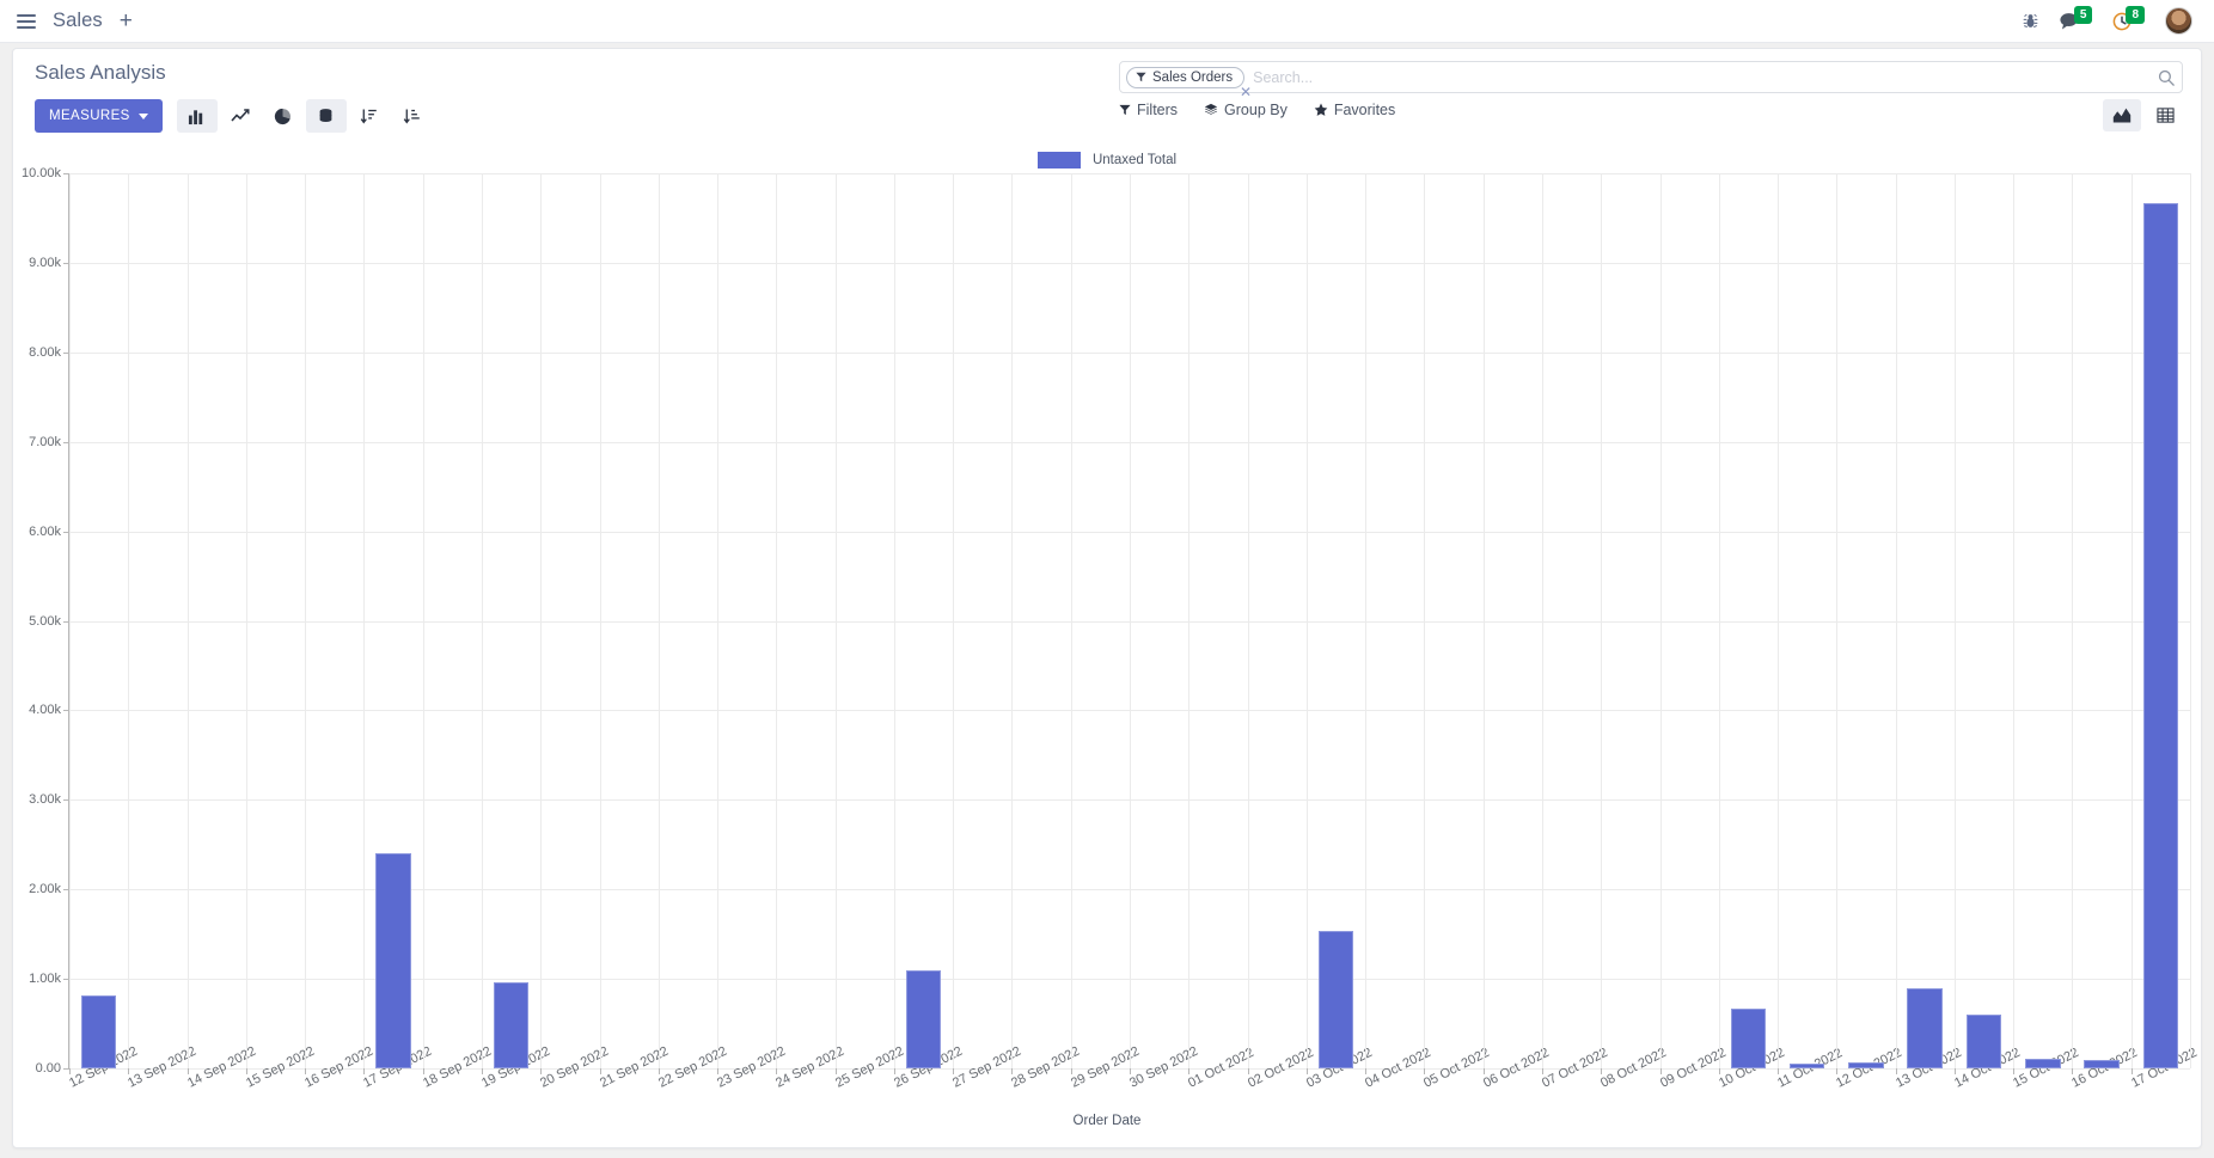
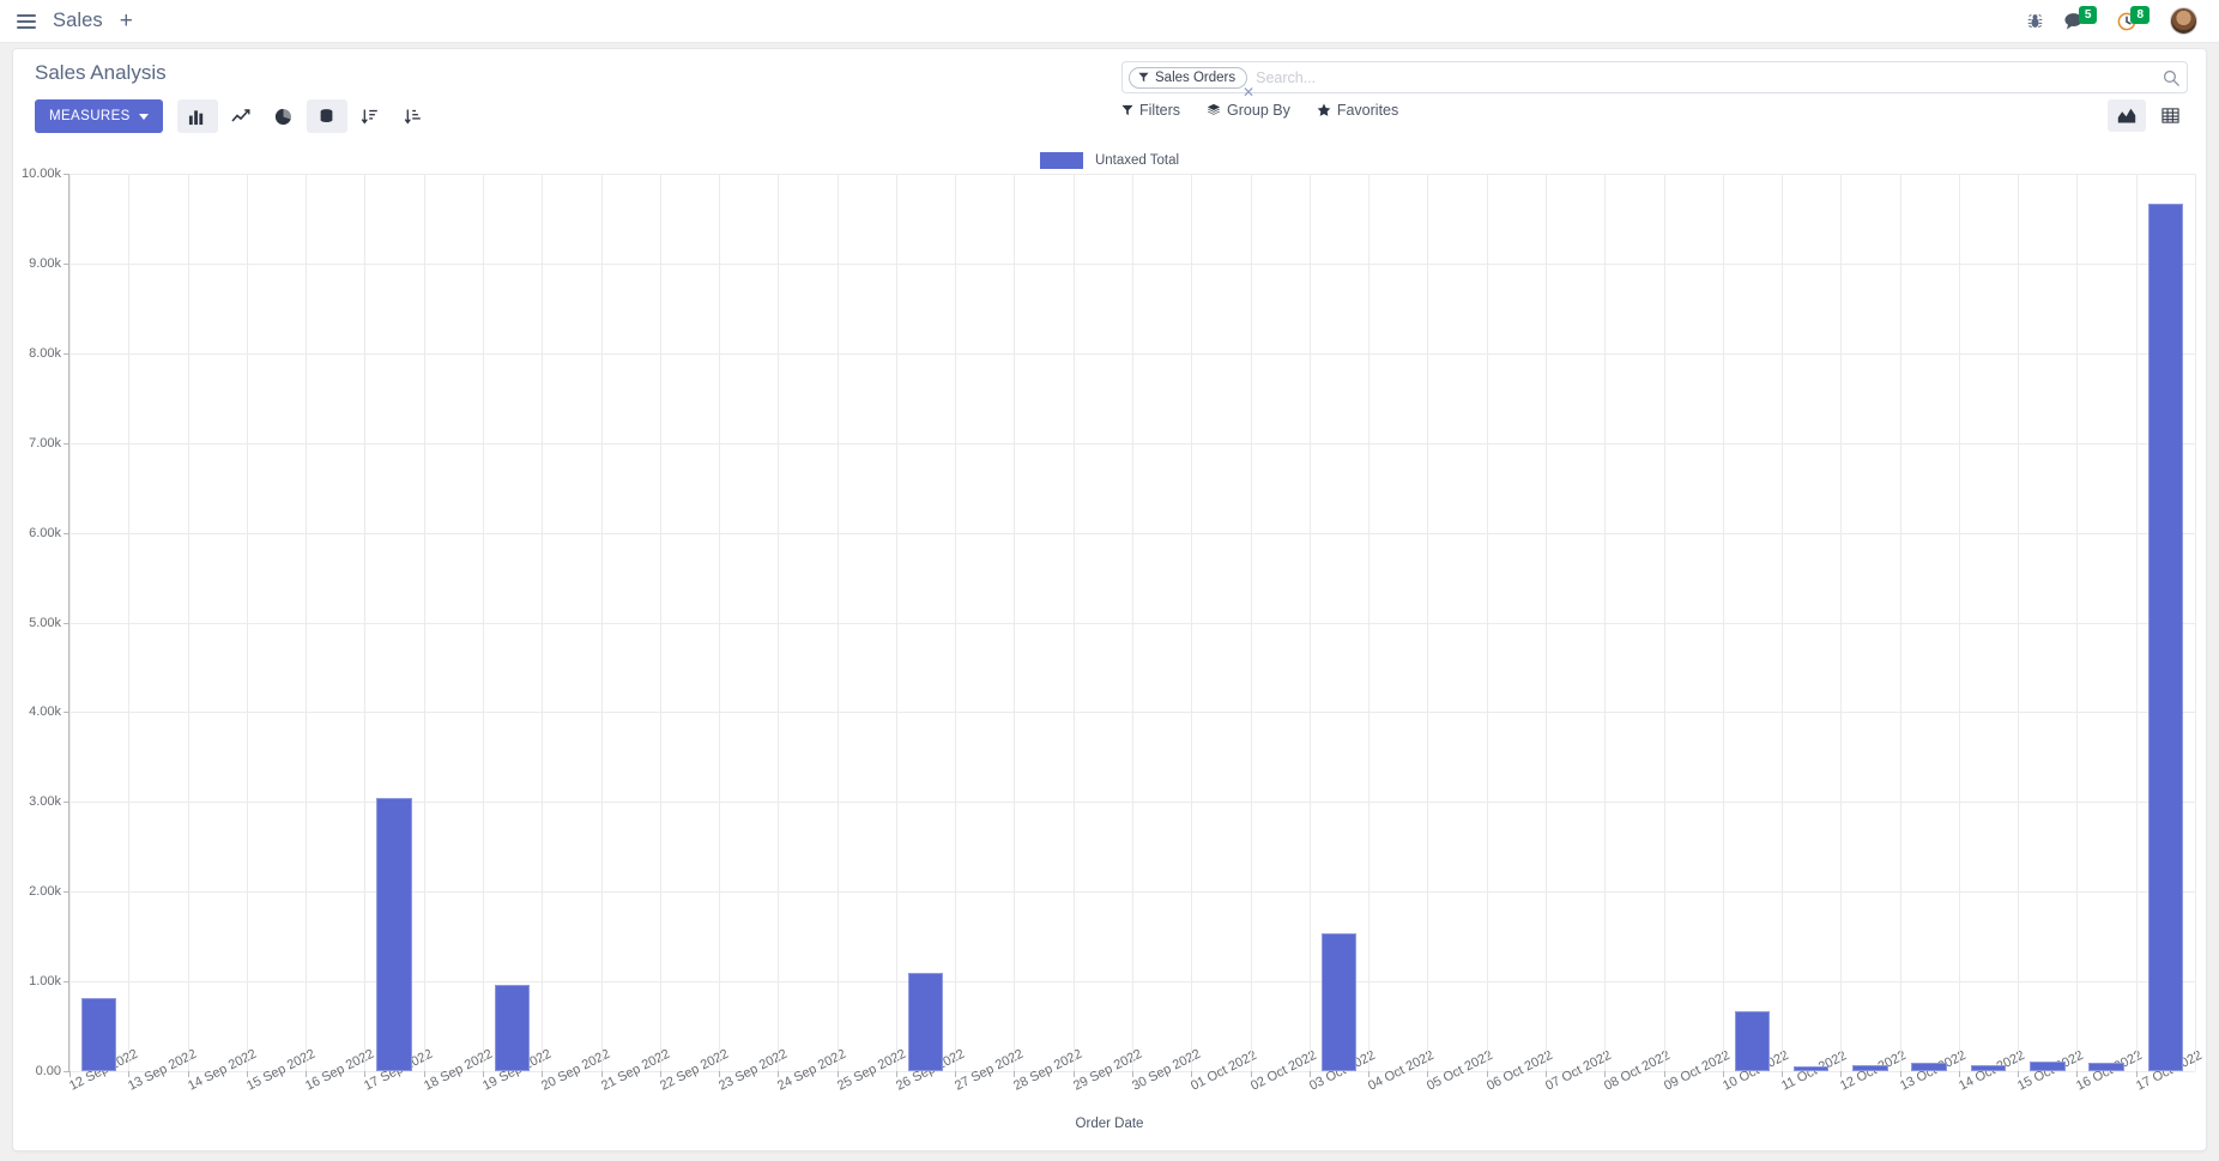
17 Sep 2022: 2.4k -> 3.0k
13 Oct 2022: 0.9k -> 0.1k
14 Oct 2022: 0.6k -> 0.1k
